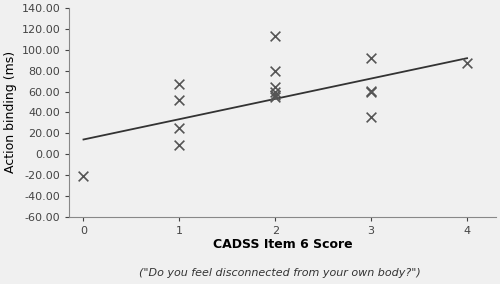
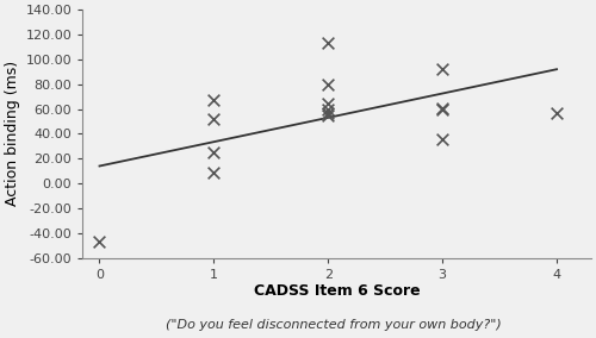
0: -21 -> -47
4: 87 -> 57
